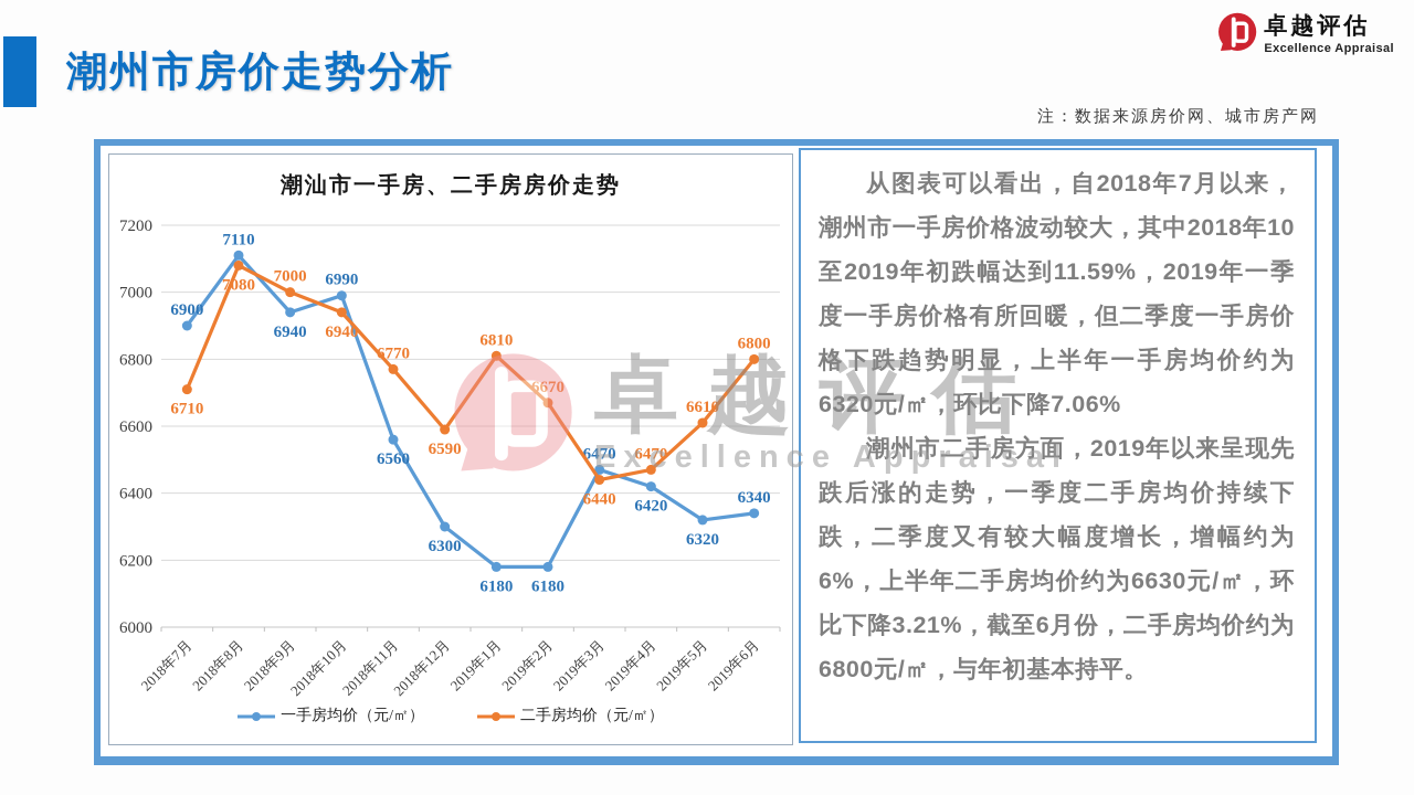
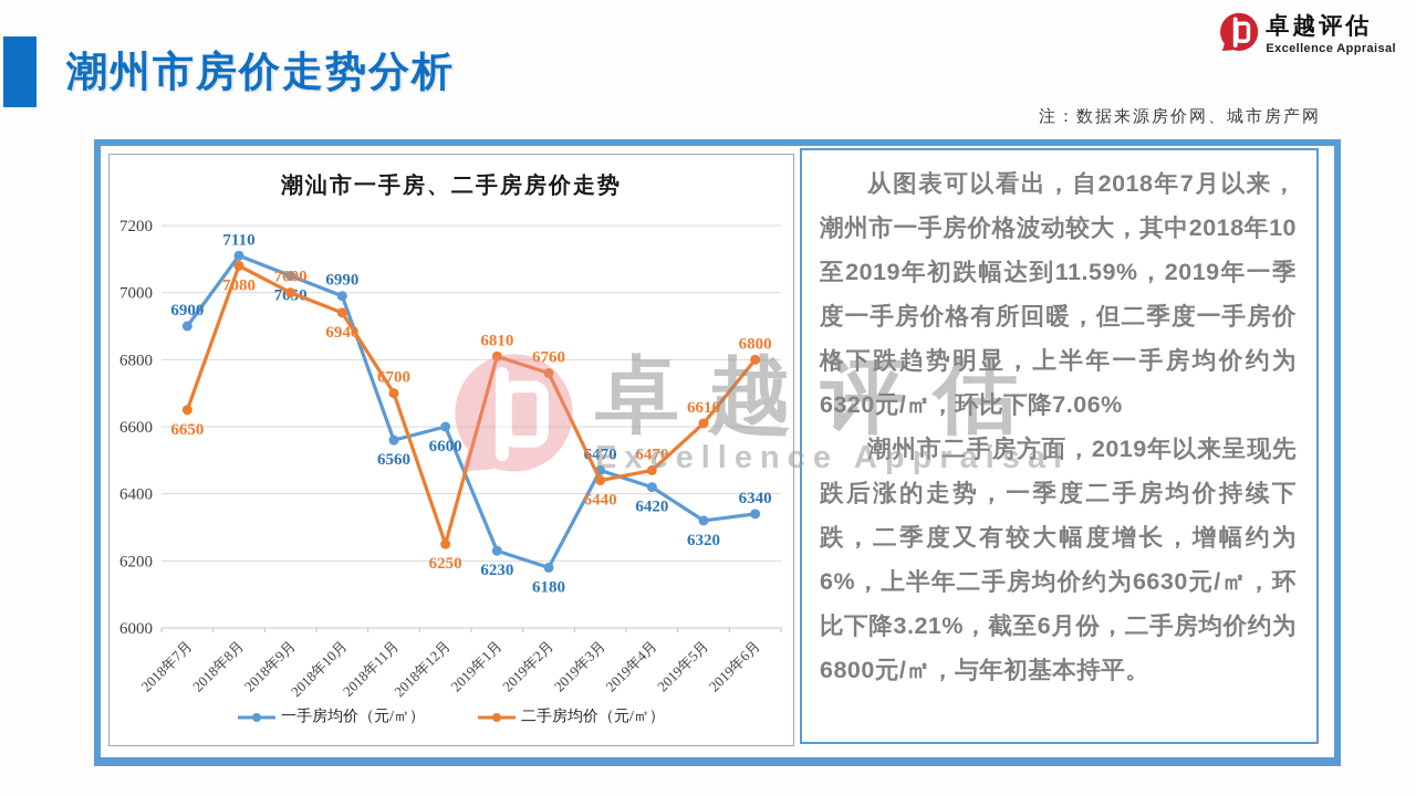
二手房均价（元/㎡）/2018年7月: 6710 -> 6650
一手房均价（元/㎡）/2018年9月: 6940 -> 7050
二手房均价（元/㎡）/2018年11月: 6770 -> 6700
一手房均价（元/㎡）/2018年12月: 6300 -> 6600
二手房均价（元/㎡）/2018年12月: 6590 -> 6250
一手房均价（元/㎡）/2019年1月: 6180 -> 6230
二手房均价（元/㎡）/2019年2月: 6670 -> 6760
